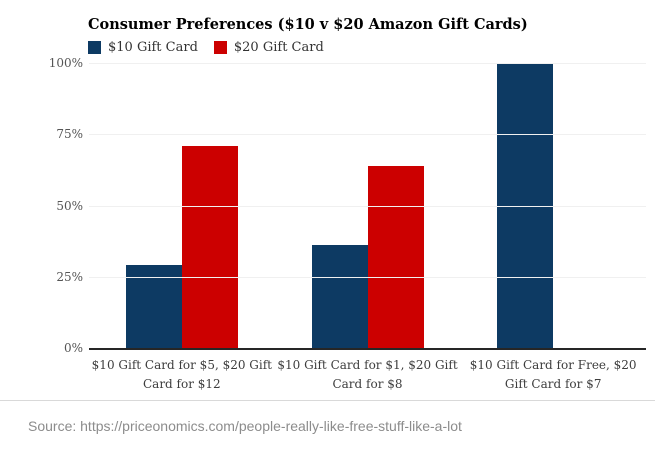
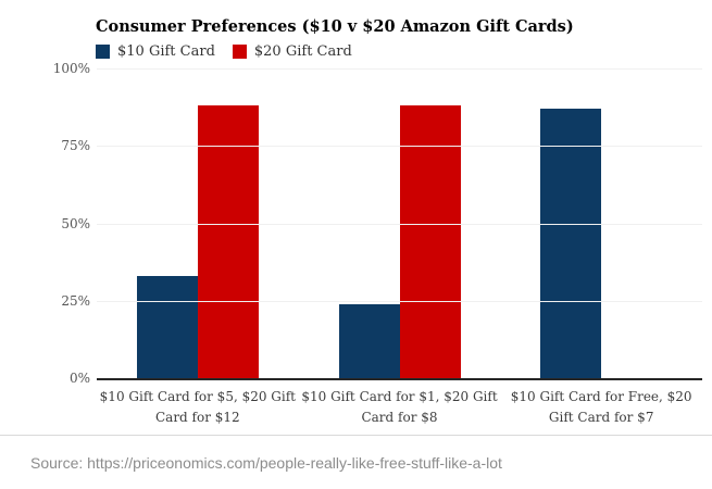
$10 Gift Card/$10 Gift Card for $5, $20 Gift Card for $12: 29% -> 33%
$20 Gift Card/$10 Gift Card for $5, $20 Gift Card for $12: 71% -> 88%
$10 Gift Card/$10 Gift Card for $1, $20 Gift Card for $8: 36% -> 24%
$20 Gift Card/$10 Gift Card for $1, $20 Gift Card for $8: 64% -> 88%
$10 Gift Card/$10 Gift Card for Free, $20 Gift Card for $7: 100% -> 87%
